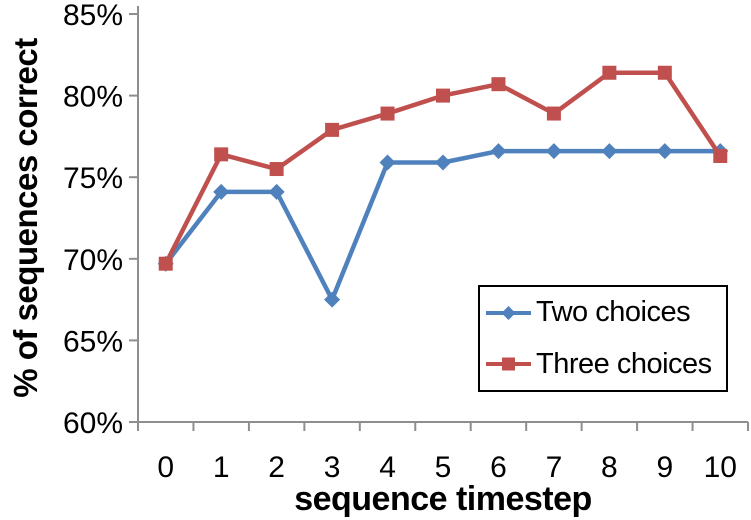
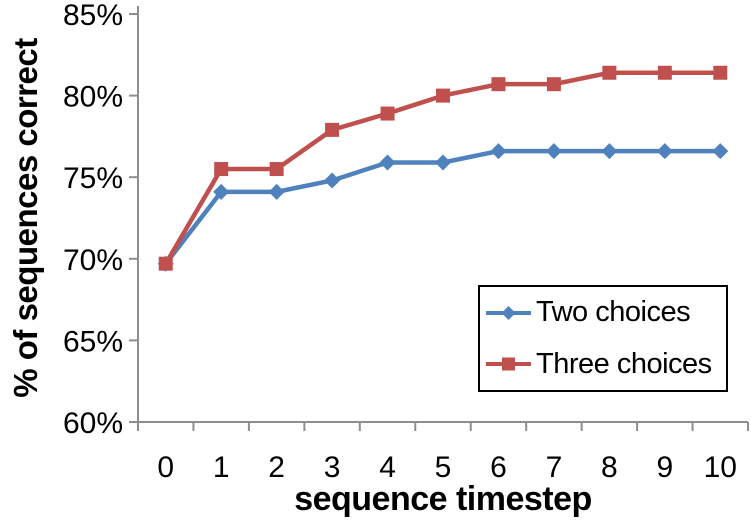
Three choices/1: 76.4% -> 75.5%
Two choices/3: 67.5% -> 74.8%
Three choices/7: 78.9% -> 80.7%
Three choices/10: 76.3% -> 81.4%
